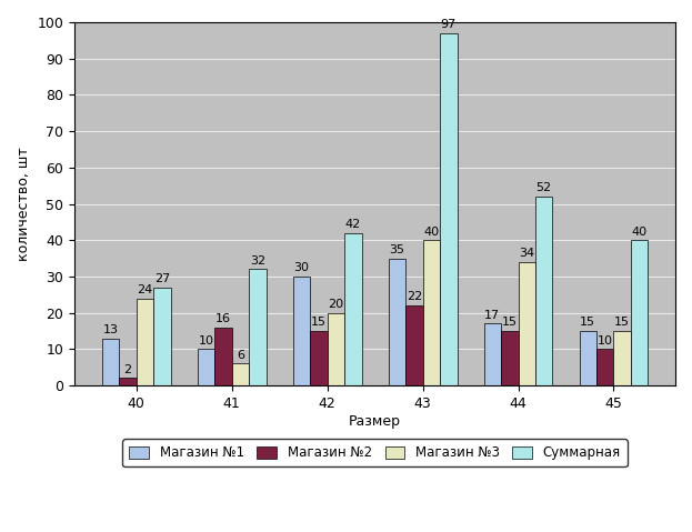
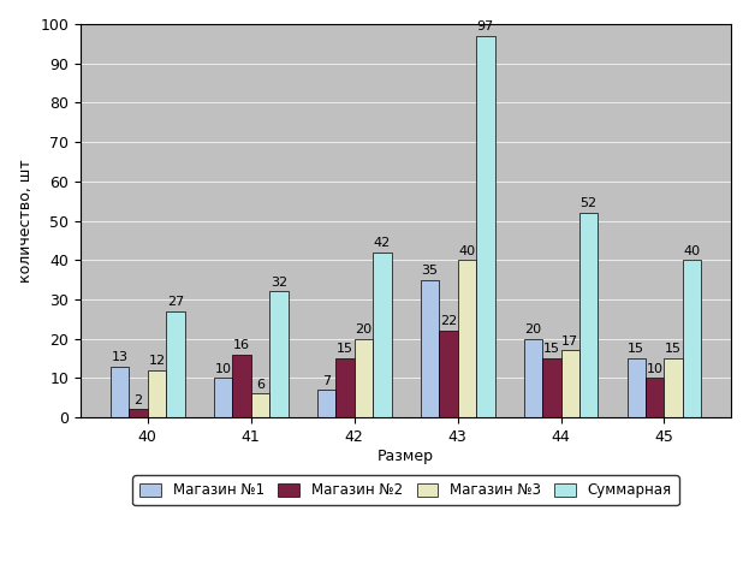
Магазин №3/40: 24 -> 12
Магазин №1/42: 30 -> 7
Магазин №1/44: 17 -> 20
Магазин №3/44: 34 -> 17
